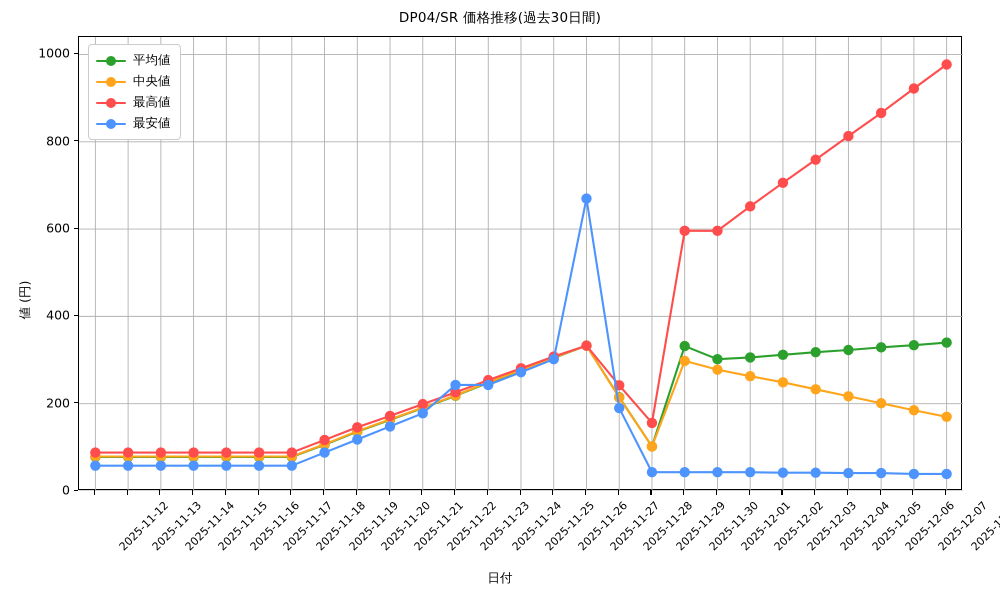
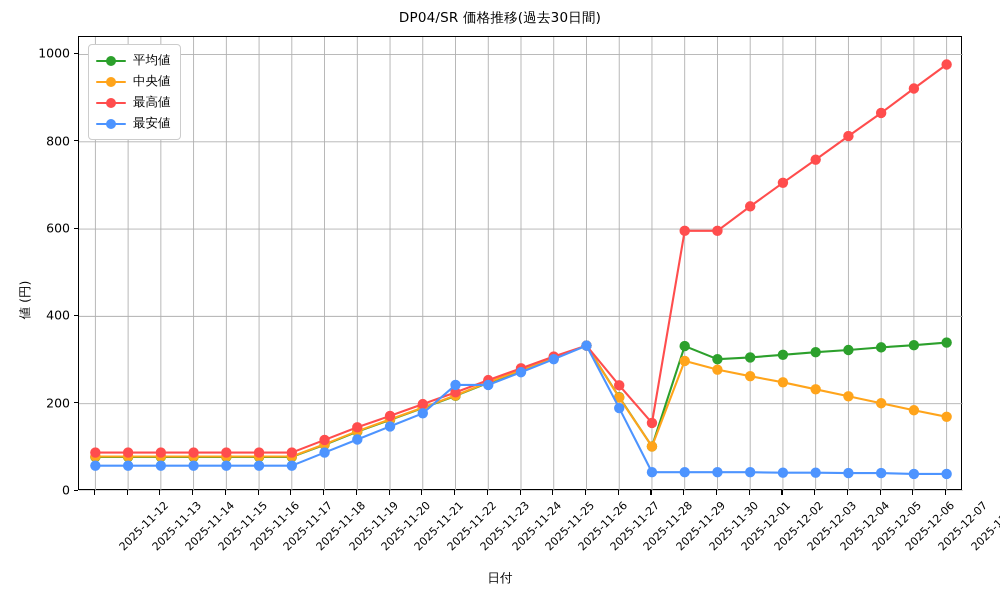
最安値/2025-11-27: 670 -> 330
